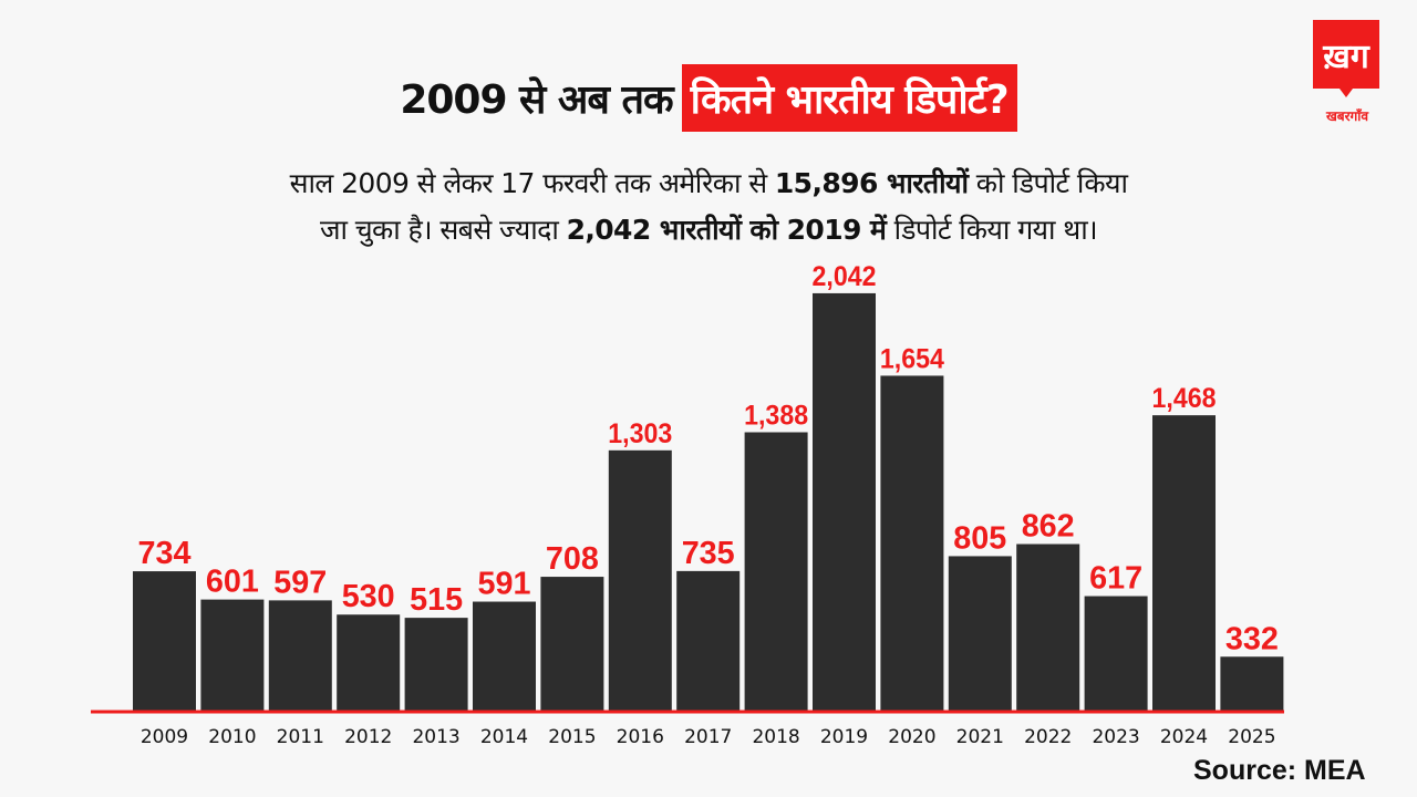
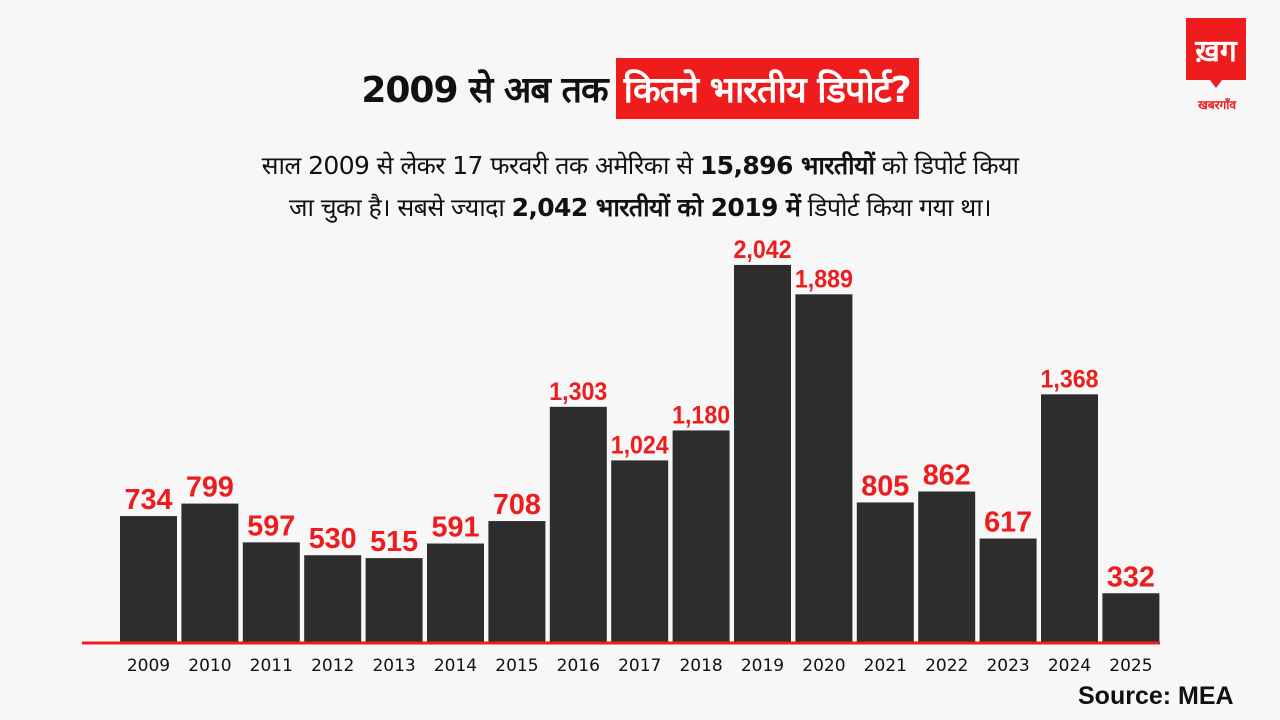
2010: 601 -> 799
2017: 735 -> 1,024
2018: 1,388 -> 1,180
2020: 1,654 -> 1,889
2024: 1,468 -> 1,368
